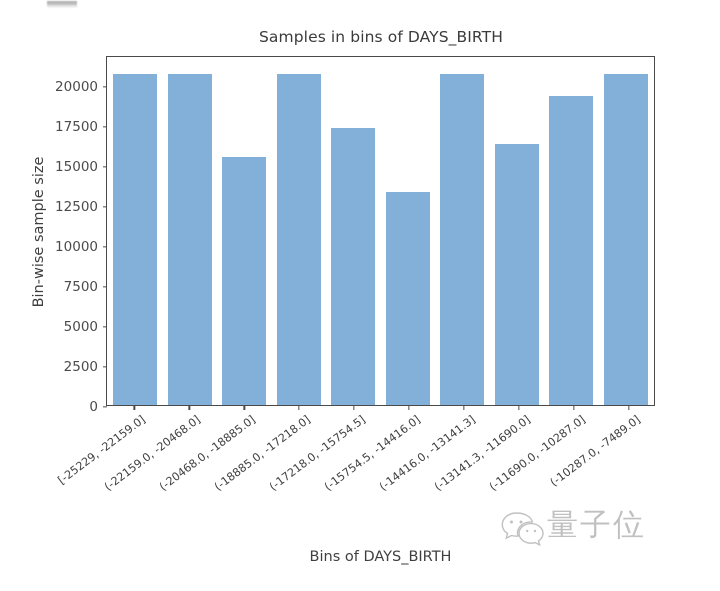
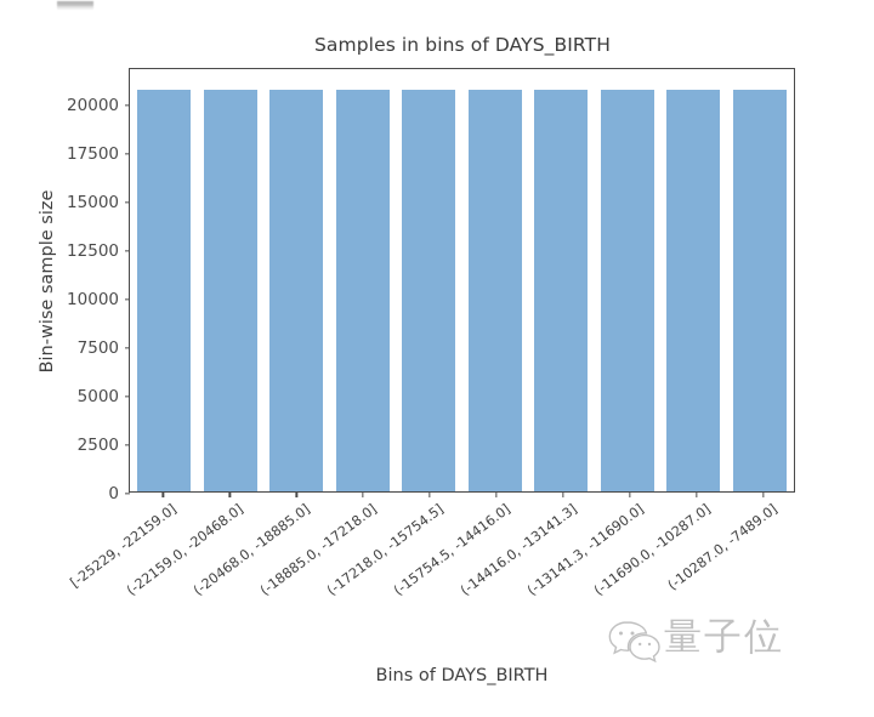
(-20468.0, -18885.0]: 15500 -> 20700
(-17218.0, -15754.5]: 17300 -> 20700
(-15754.5, -14416.0]: 13300 -> 20700
(-13141.3, -11690.0]: 16300 -> 20700
(-11690.0, -10287.0]: 19300 -> 20700
